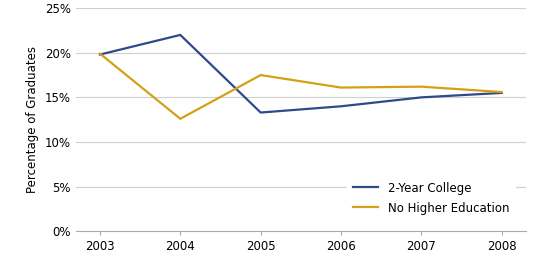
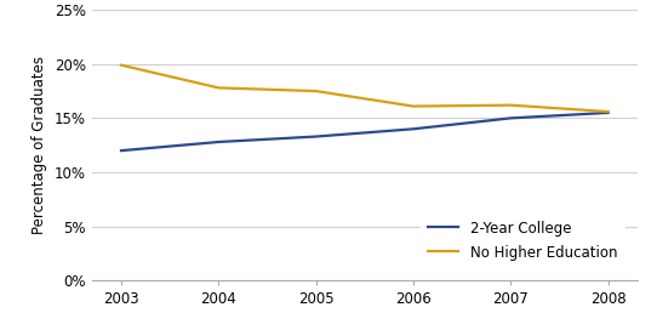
2-Year College/2003: 19.8% -> 12.0%
2-Year College/2004: 22.0% -> 12.8%
No Higher Education/2004: 12.6% -> 17.8%
